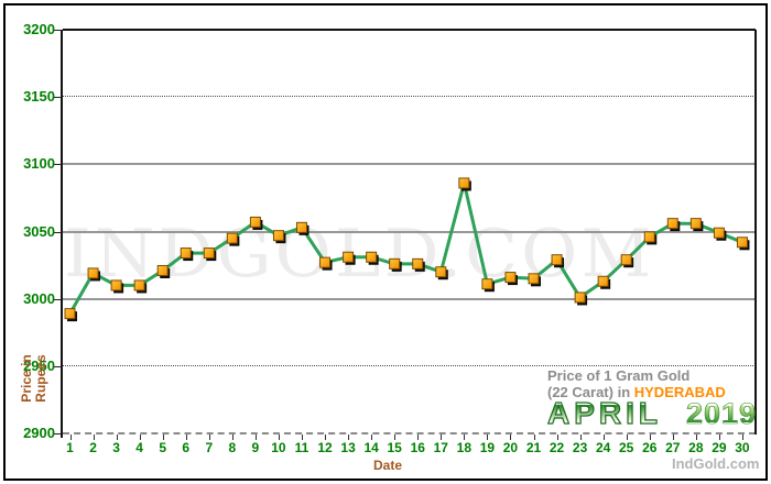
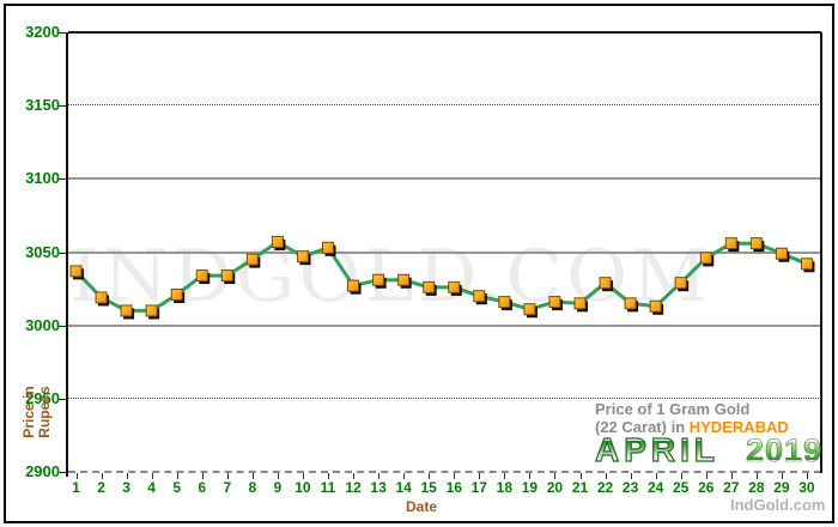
1: 2989 -> 3037
18: 3086 -> 3016
23: 3001 -> 3015
